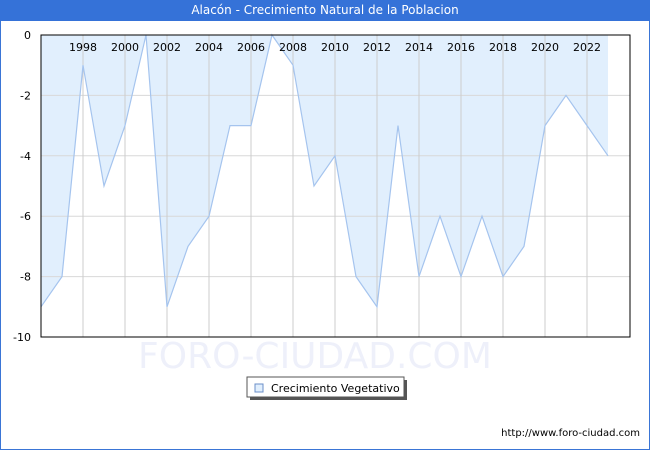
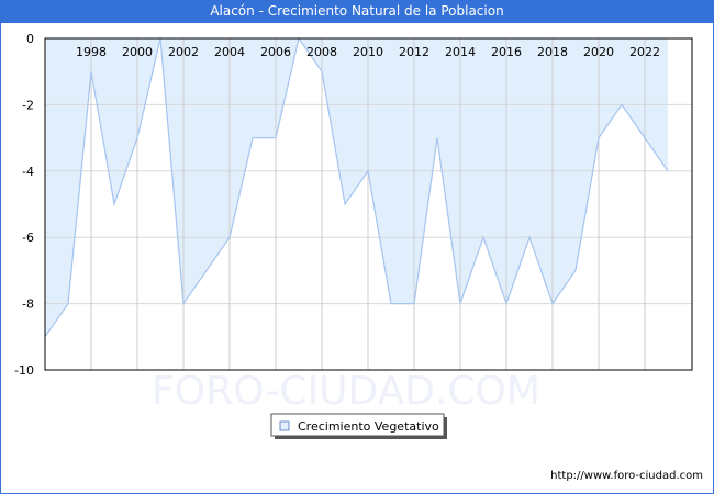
2002: -9 -> -8
2012: -9 -> -8
